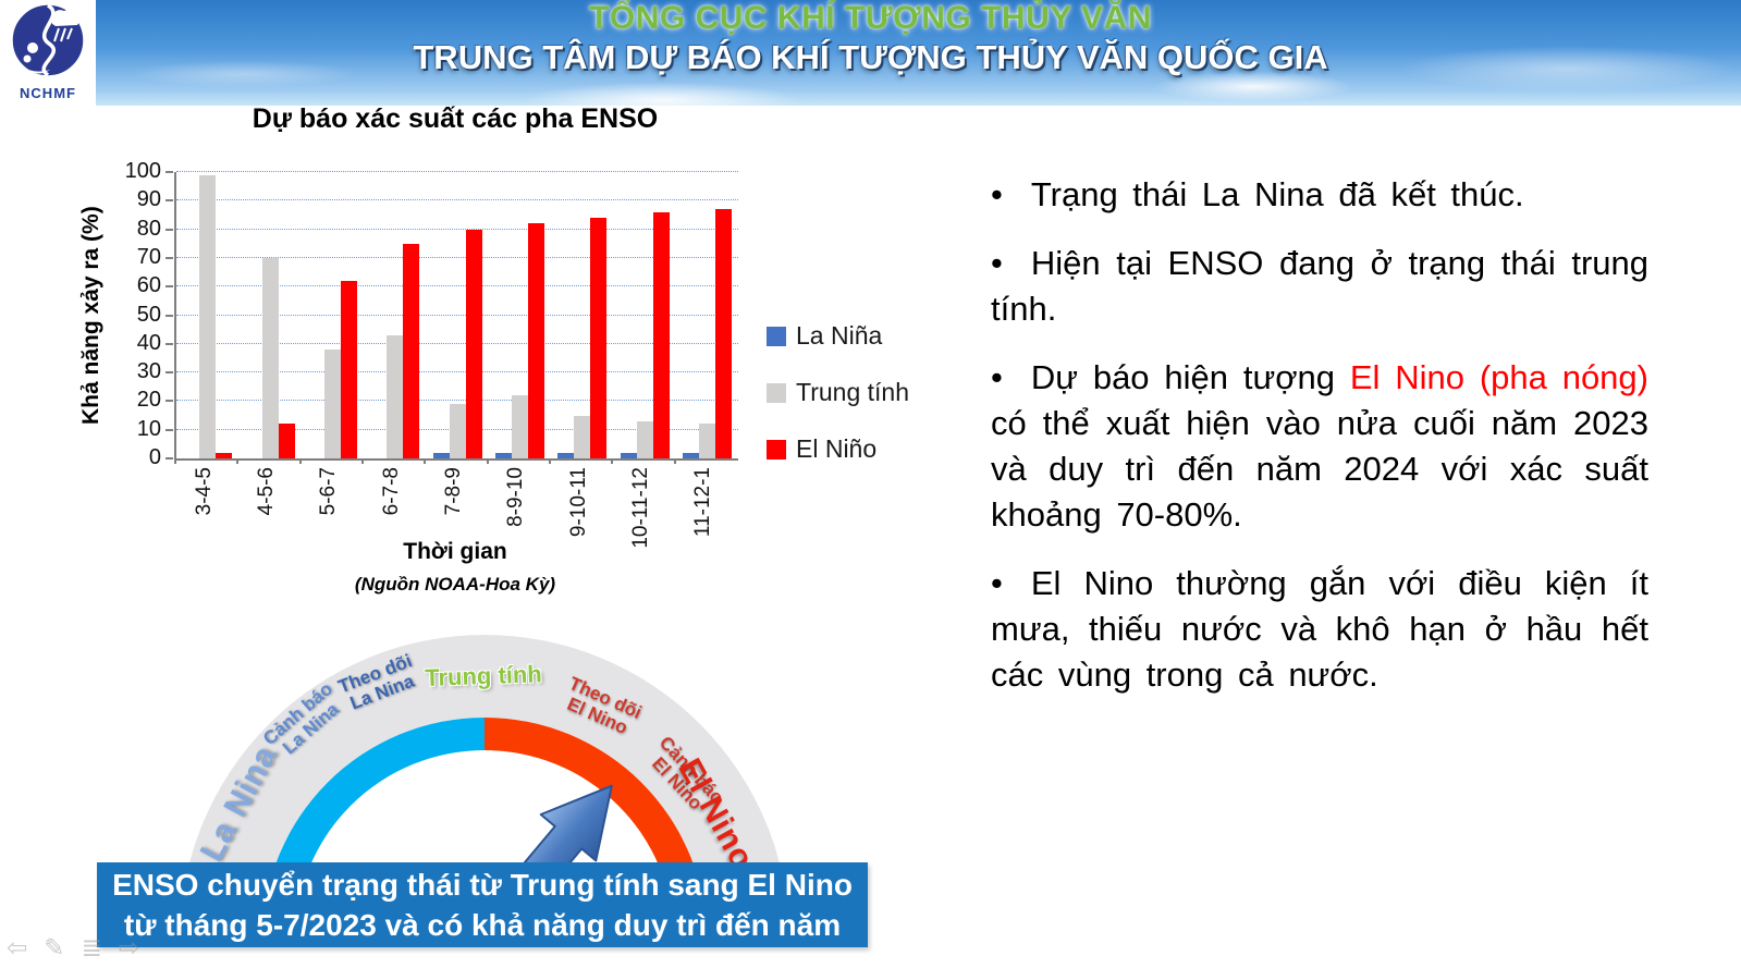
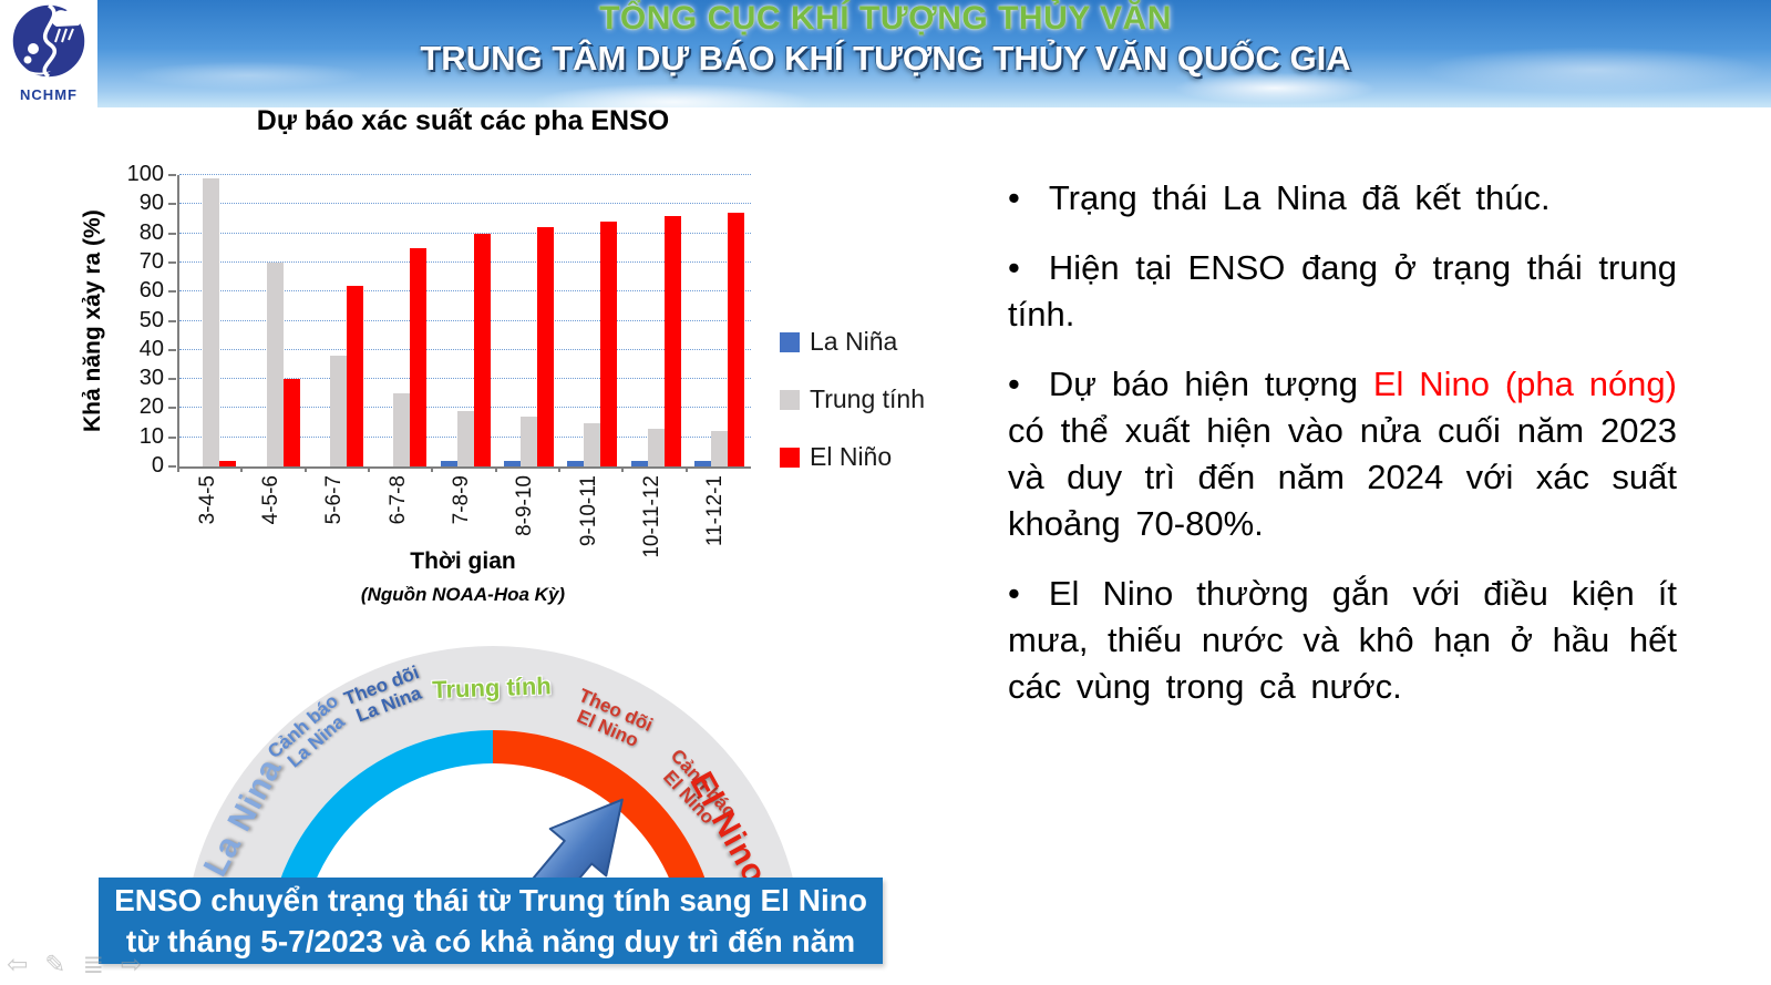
El Niño/4-5-6: 12 -> 30
Trung tính/6-7-8: 43 -> 25
Trung tính/8-9-10: 22 -> 17
